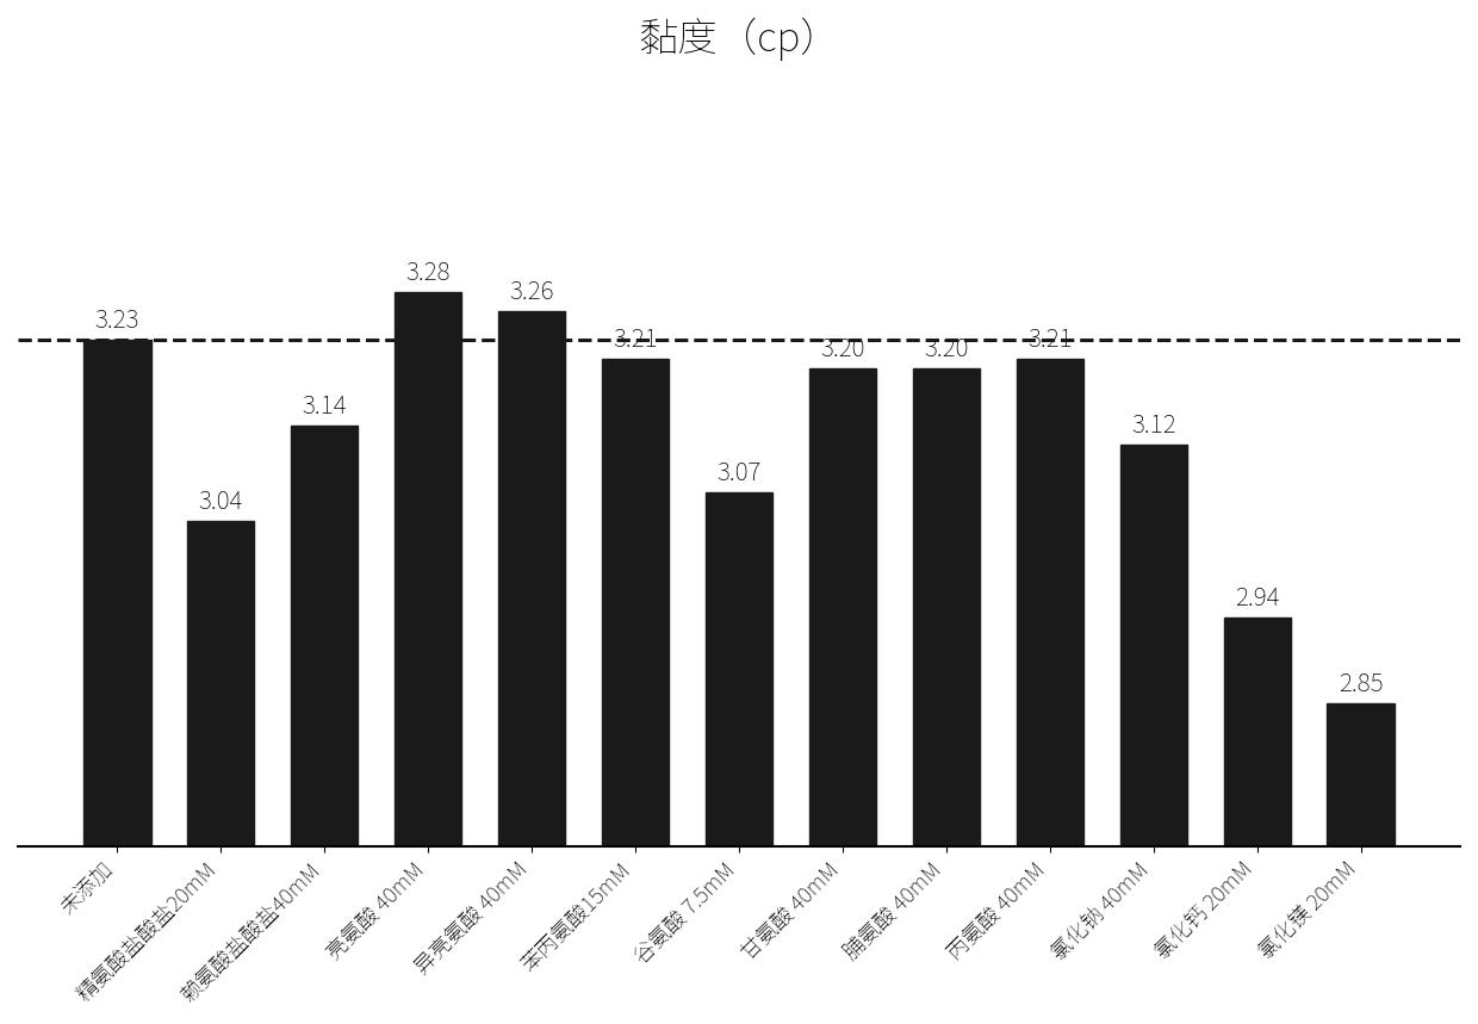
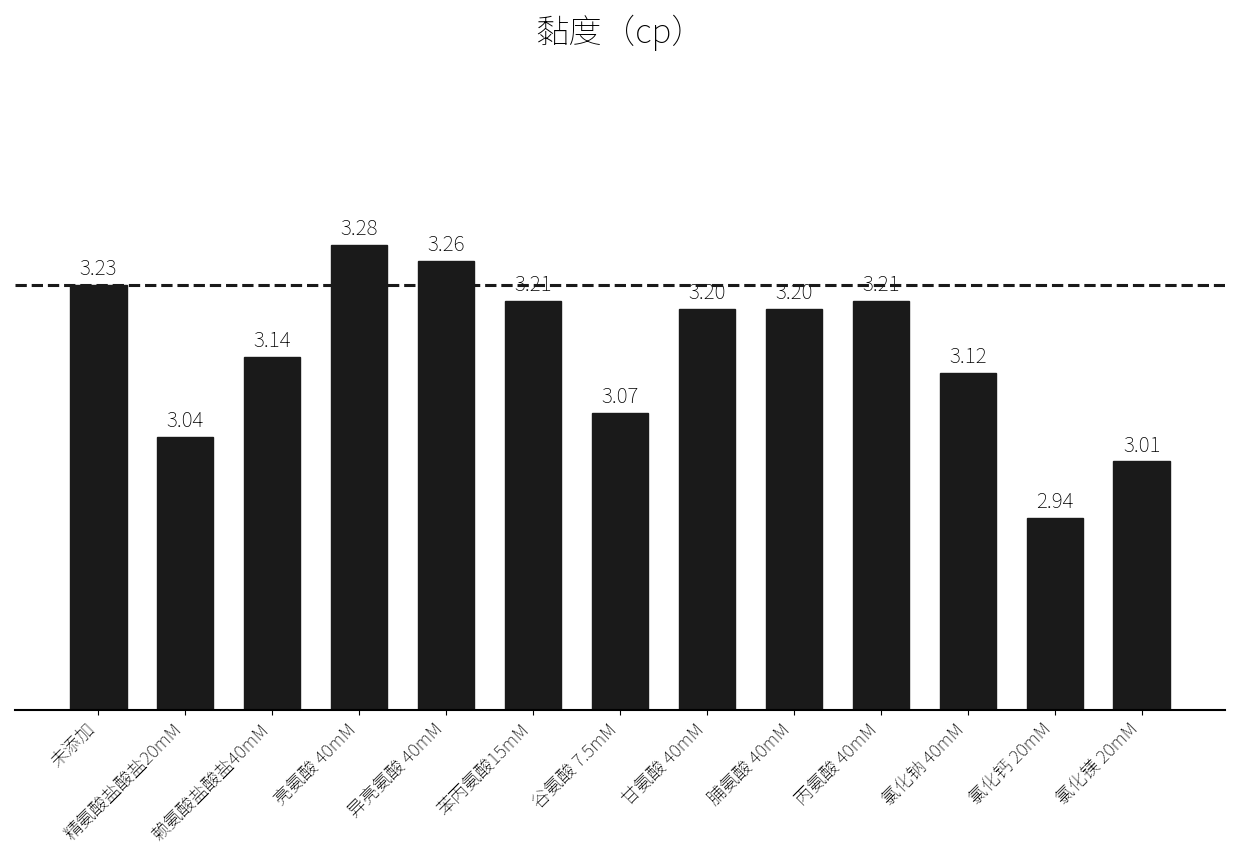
氯化镁 20mM: 2.85 -> 3.01
